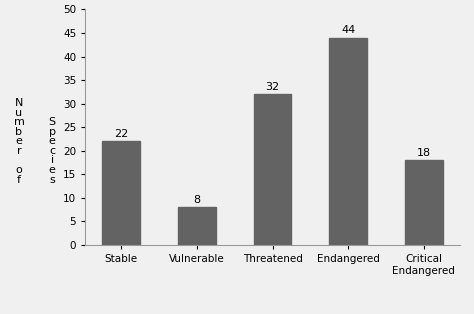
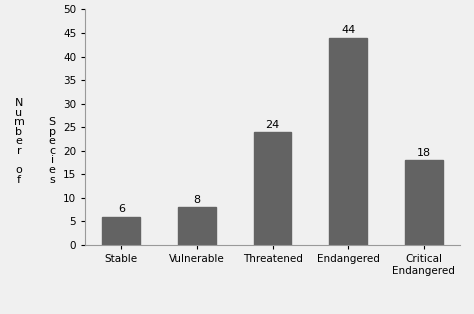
Stable: 22 -> 6
Threatened: 32 -> 24
